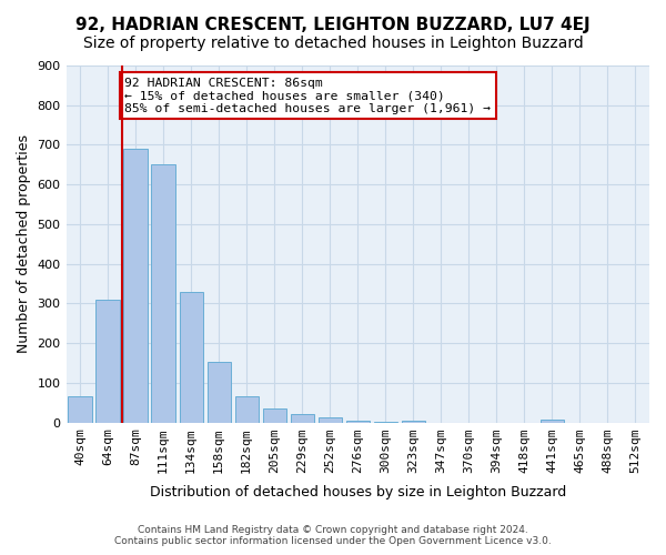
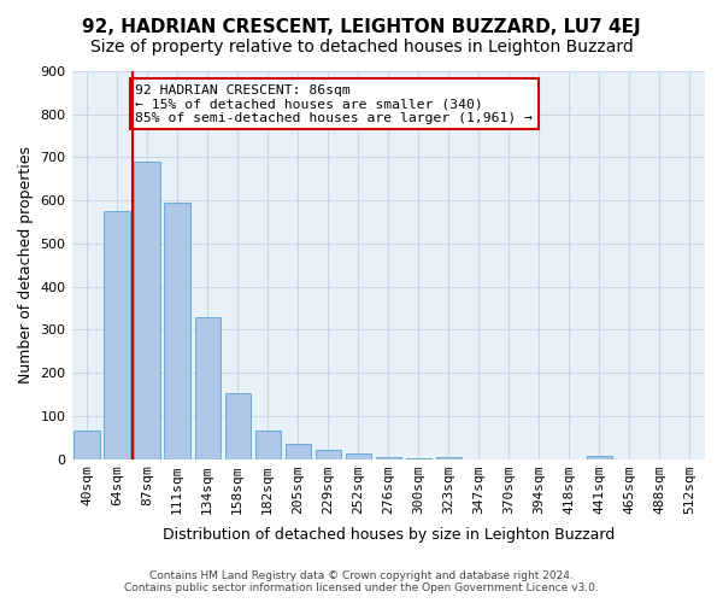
64sqm: 310 -> 575
111sqm: 652 -> 595
